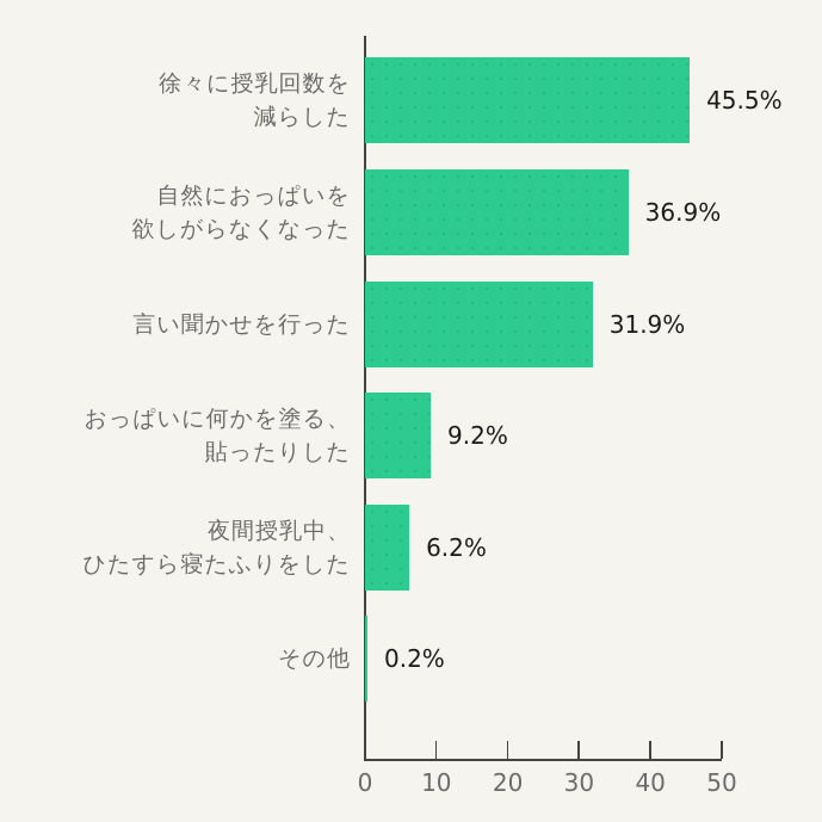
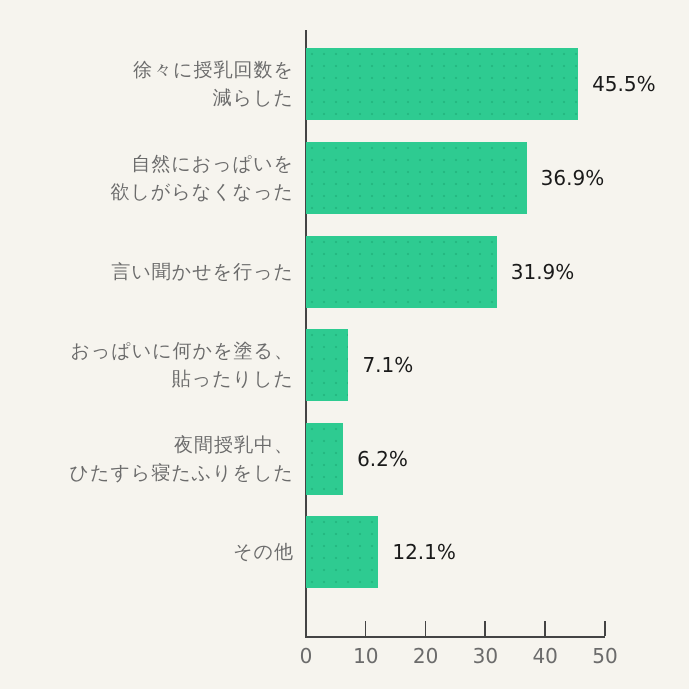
おっぱいに何かを塗る、 貼ったりした: 9.2% -> 7.1%
その他: 0.2% -> 12.1%
